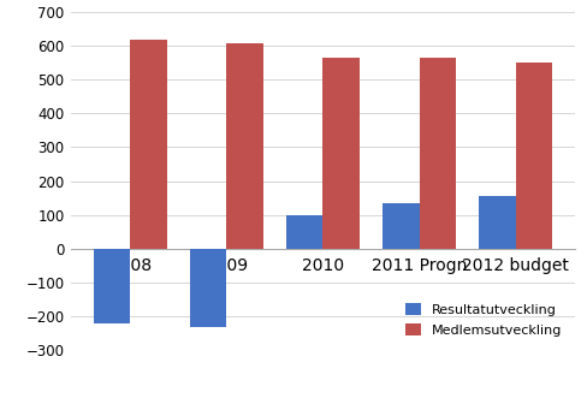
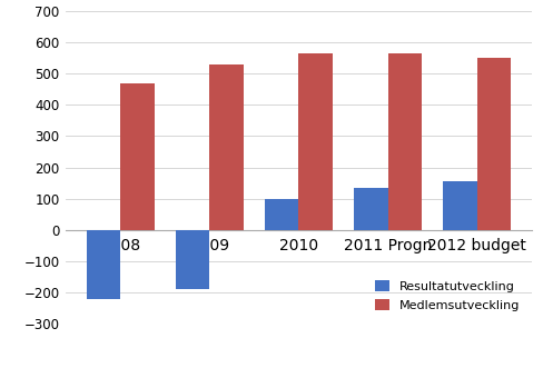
Medlemsutveckling/2008: 618 -> 470
Resultatutveckling/2009: -230 -> -190
Medlemsutveckling/2009: 608 -> 530
